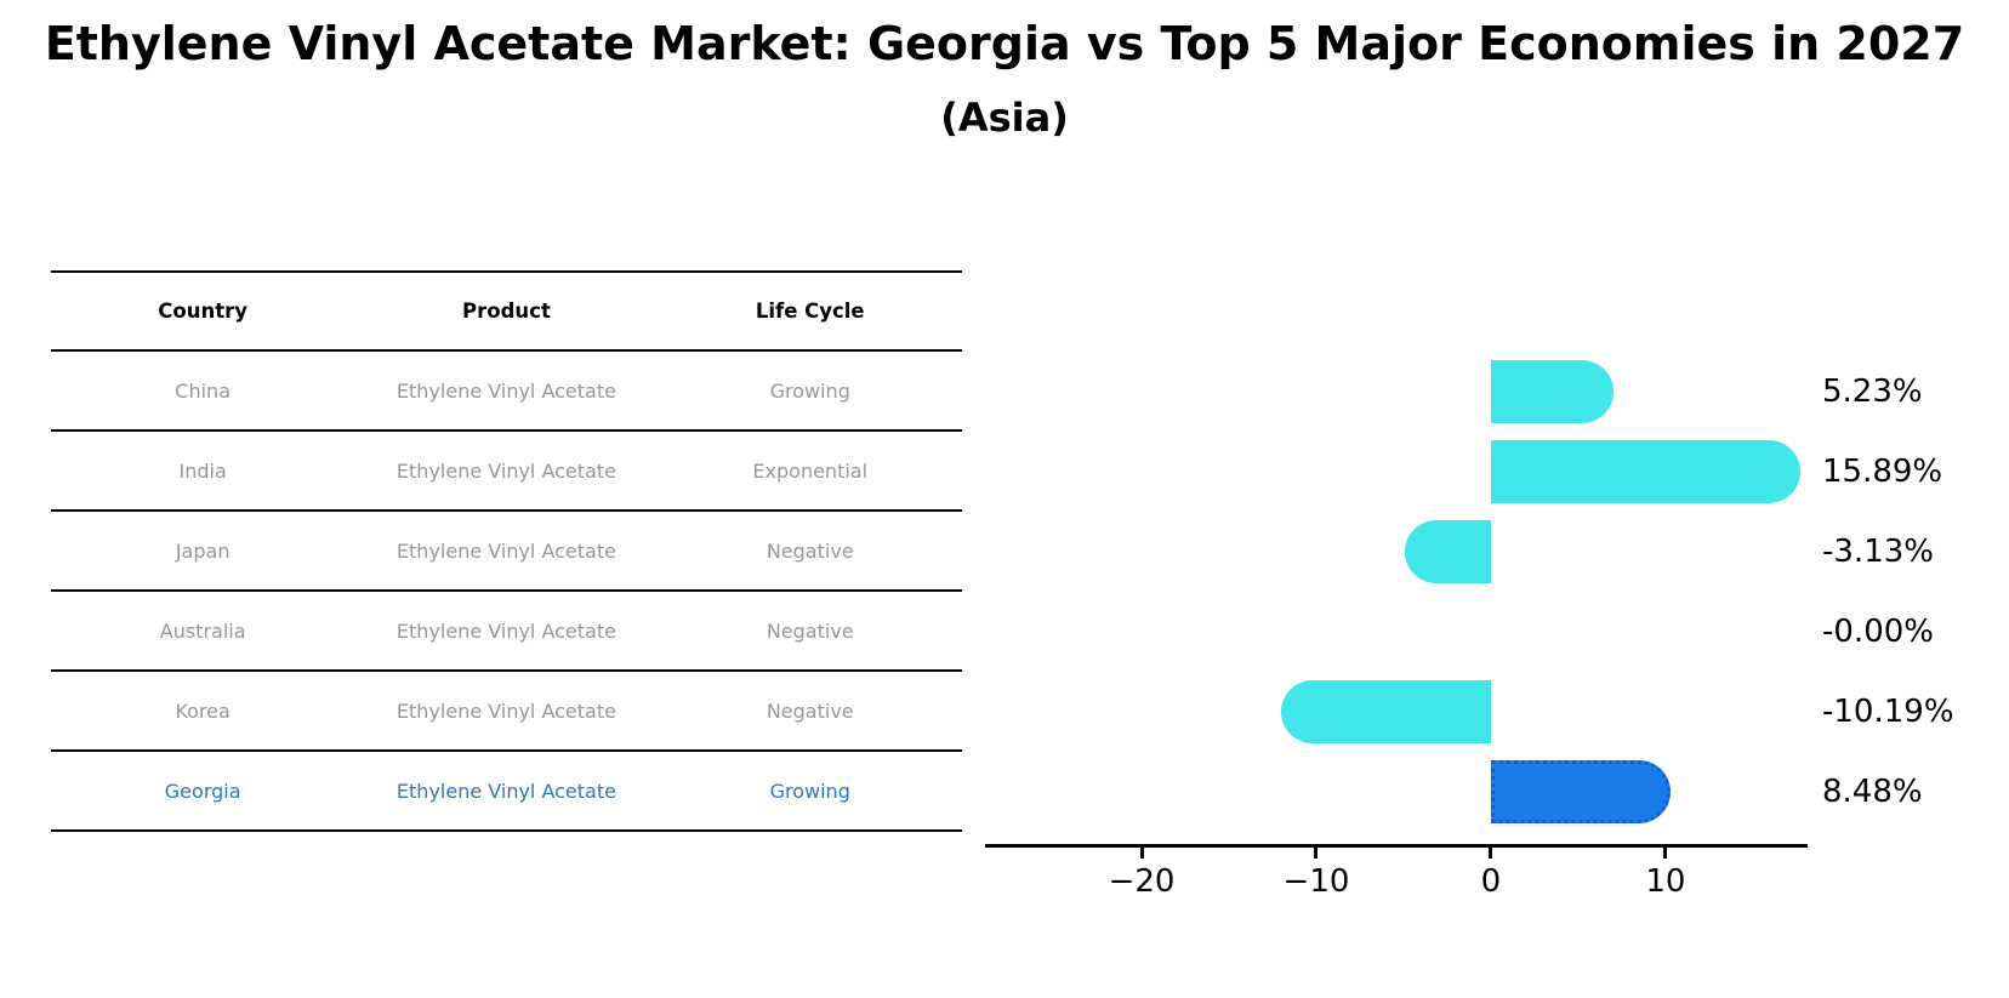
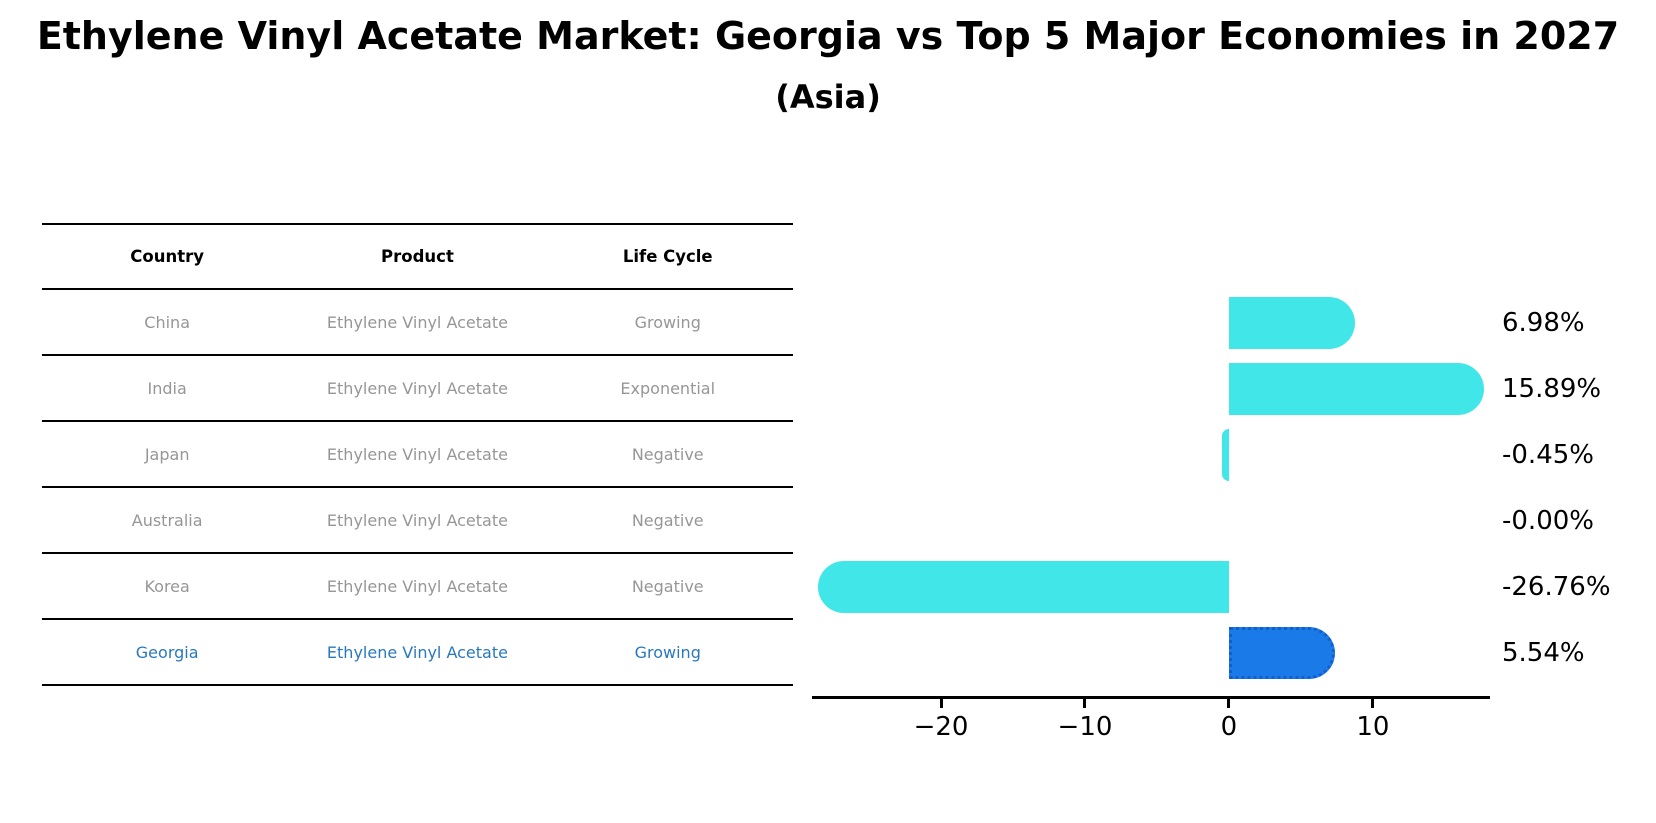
China: 5.23% -> 6.98%
Japan: -3.13% -> -0.45%
Korea: -10.19% -> -26.76%
Georgia: 8.48% -> 5.54%
